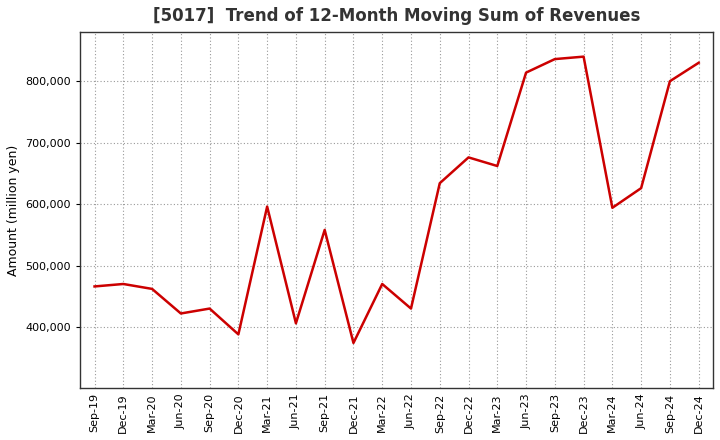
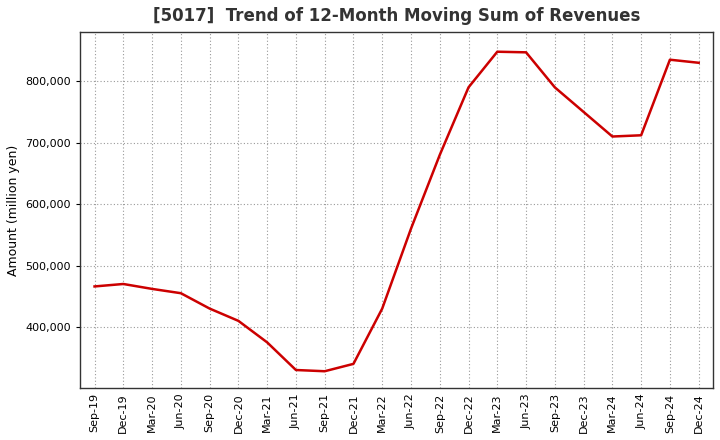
Jun-20: 422,000 -> 455,000
Dec-20: 388,000 -> 410,000
Mar-21: 596,000 -> 375,000
Jun-21: 406,000 -> 330,000
Sep-21: 558,000 -> 328,000
Dec-21: 374,000 -> 340,000
Mar-22: 470,000 -> 430,000
Jun-22: 430,000 -> 560,000
Sep-22: 634,000 -> 680,000
Dec-22: 676,000 -> 790,000
Mar-23: 662,000 -> 848,000
Jun-23: 814,000 -> 847,000
Sep-23: 836,000 -> 790,000
Dec-23: 840,000 -> 750,000
Mar-24: 594,000 -> 710,000
Jun-24: 626,000 -> 712,000
Sep-24: 800,000 -> 835,000
